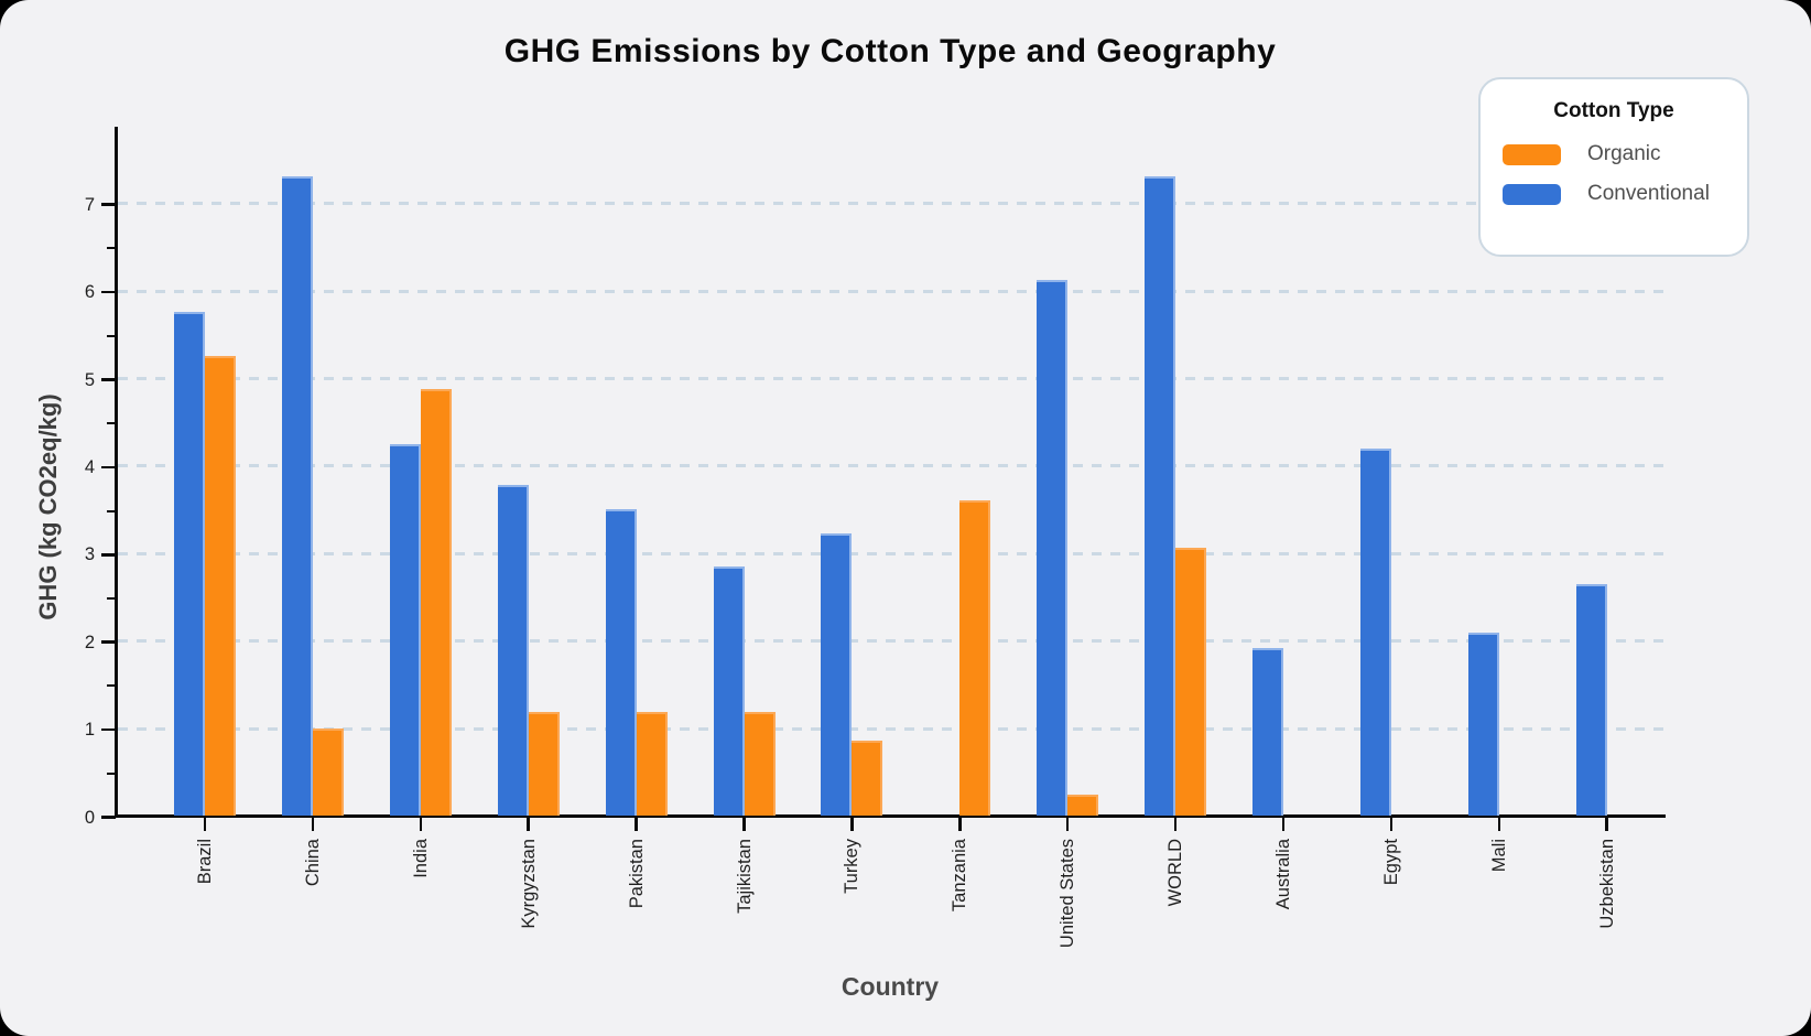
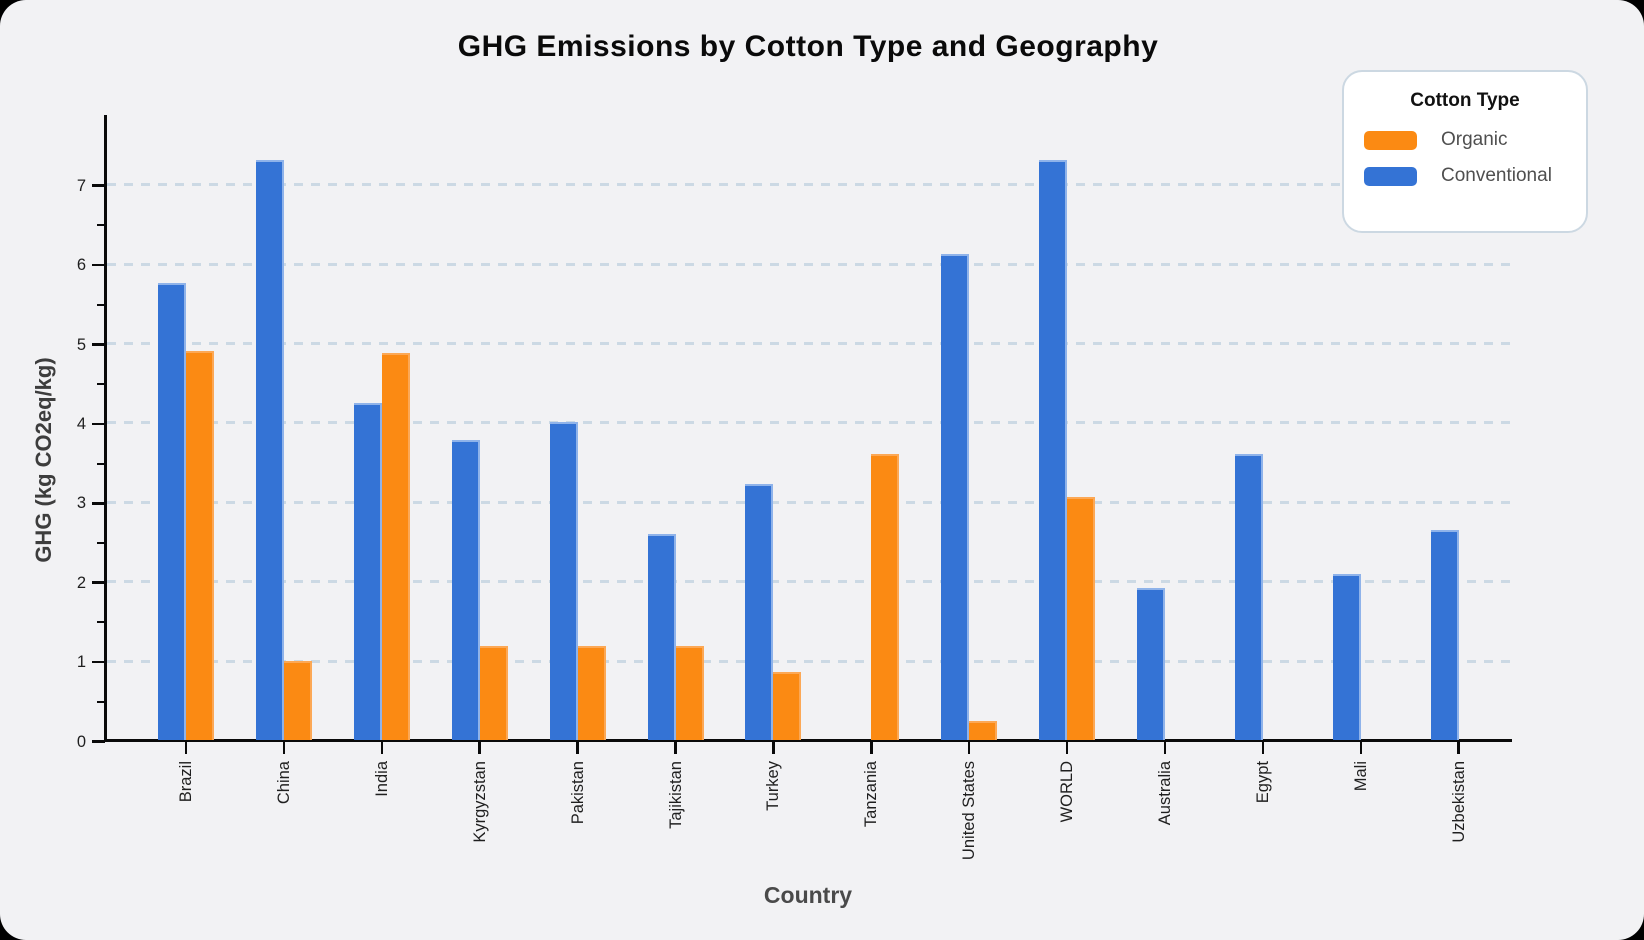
Organic/Brazil: 5.2 -> 4.9
Conventional/Pakistan: 3.5 -> 4.0
Conventional/Tajikistan: 2.9 -> 2.6
Conventional/Egypt: 4.2 -> 3.6
